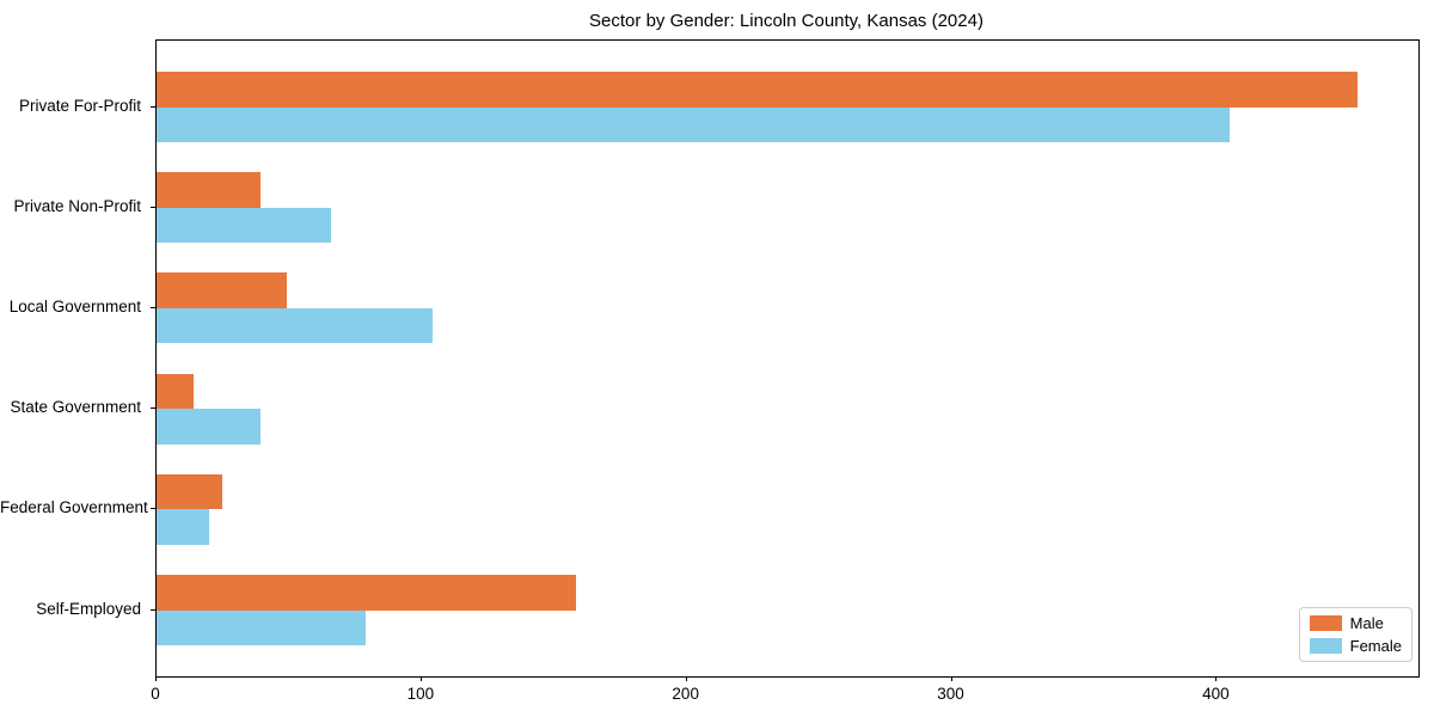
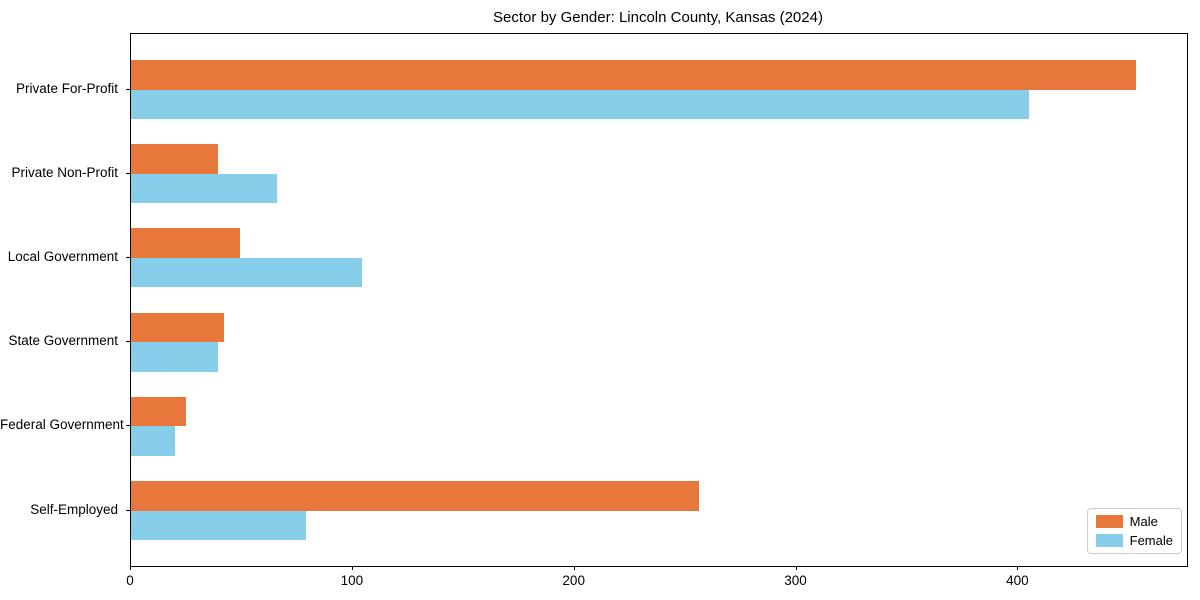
Male/State Government: 14 -> 42
Male/Self-Employed: 158 -> 256
